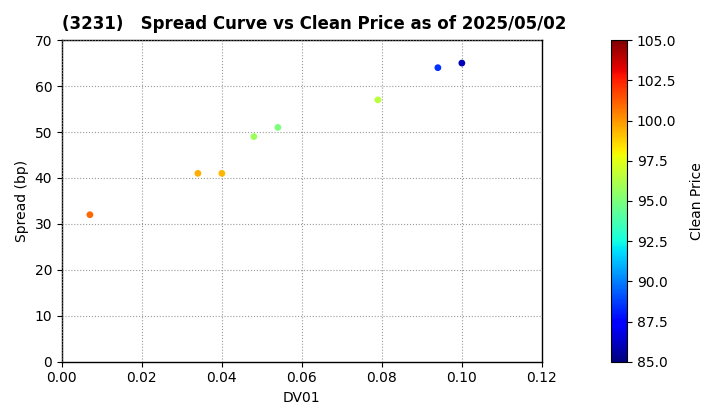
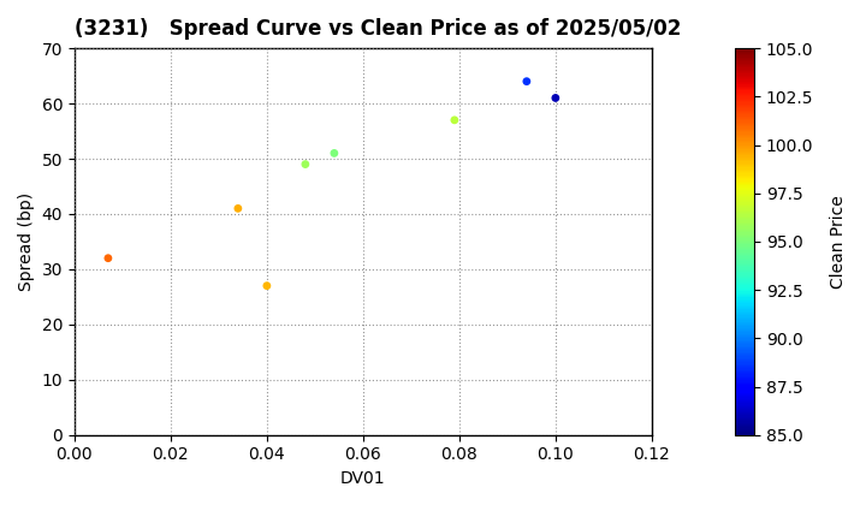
0.04: 41 -> 27
0.10: 65 -> 61
